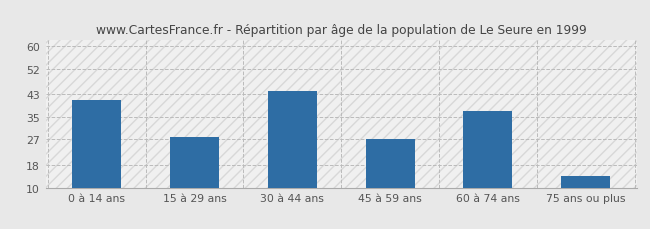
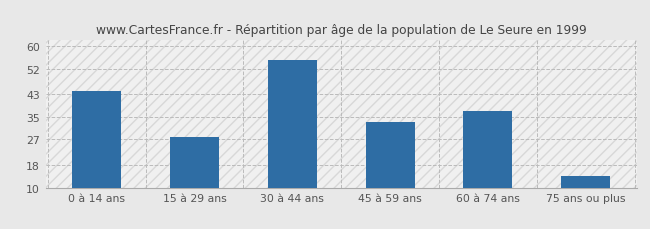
0 à 14 ans: 41 -> 44
30 à 44 ans: 44 -> 55
45 à 59 ans: 27 -> 33
